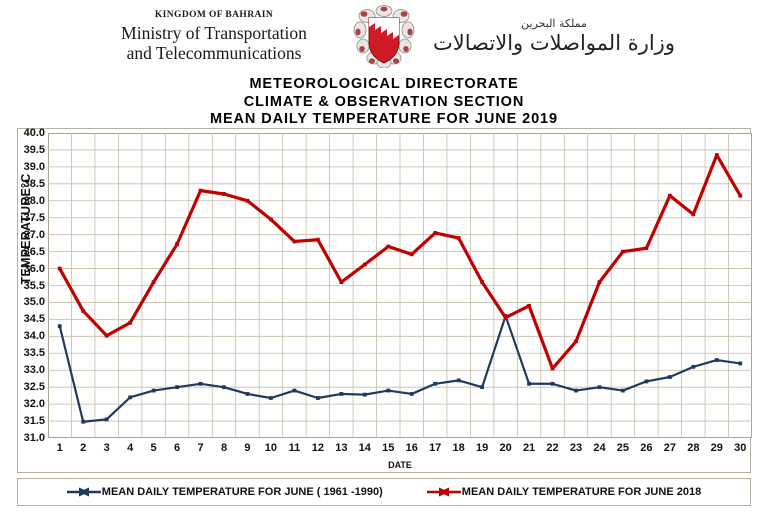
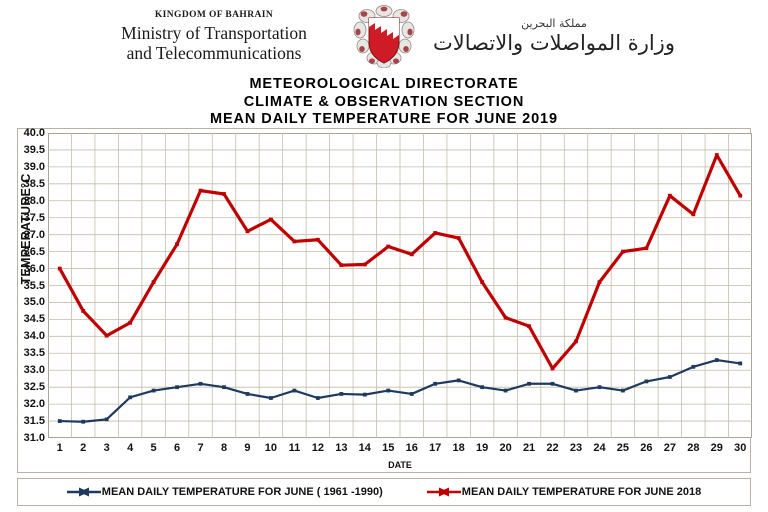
MEAN DAILY TEMPERATURE FOR JUNE ( 1961 -1990)/1: 34.3 -> 31.5
MEAN DAILY TEMPERATURE FOR JUNE 2018/9: 38.0 -> 37.1
MEAN DAILY TEMPERATURE FOR JUNE 2018/13: 35.6 -> 36.1
MEAN DAILY TEMPERATURE FOR JUNE ( 1961 -1990)/20: 34.6 -> 32.4
MEAN DAILY TEMPERATURE FOR JUNE 2018/21: 34.9 -> 34.3
